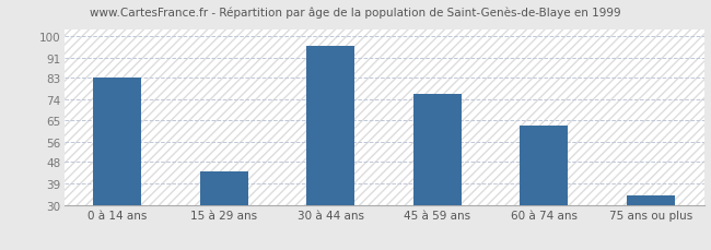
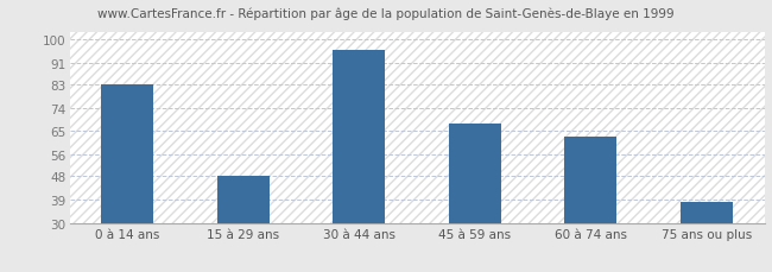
15 à 29 ans: 44 -> 48
45 à 59 ans: 76 -> 68
75 ans ou plus: 34 -> 38
